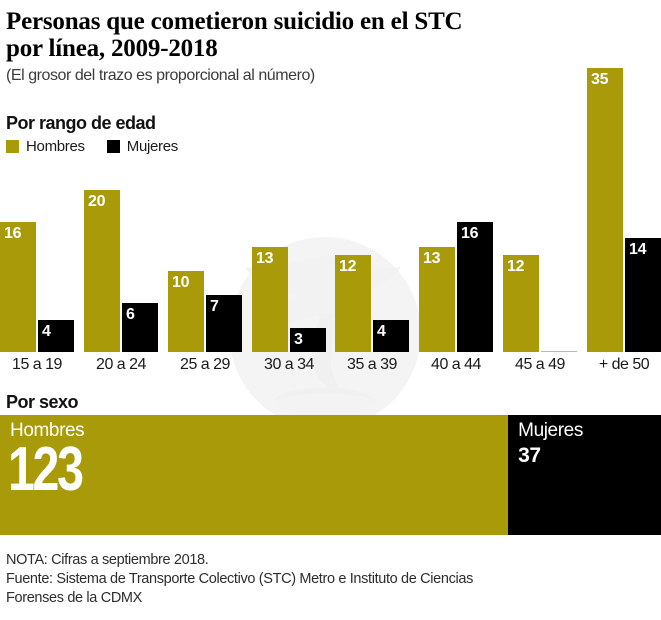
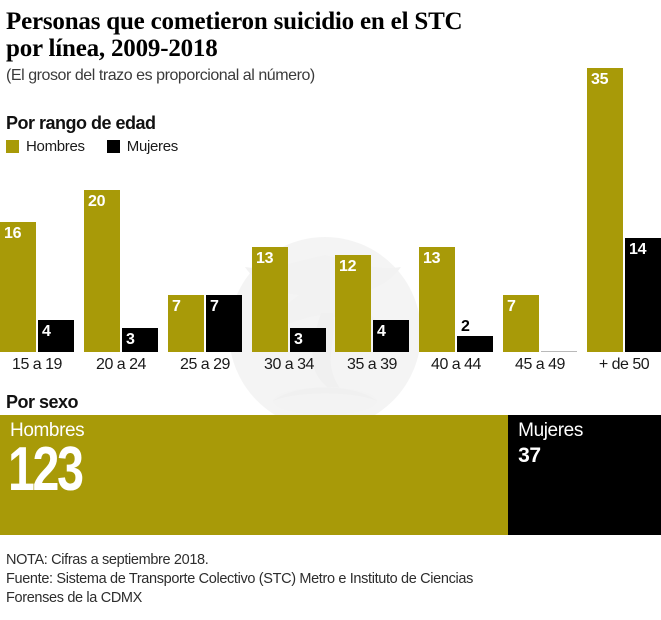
Por rango de edad/Mujeres/20 a 24: 6 -> 3
Por rango de edad/Hombres/25 a 29: 10 -> 7
Por rango de edad/Mujeres/40 a 44: 16 -> 2
Por rango de edad/Hombres/45 a 49: 12 -> 7
